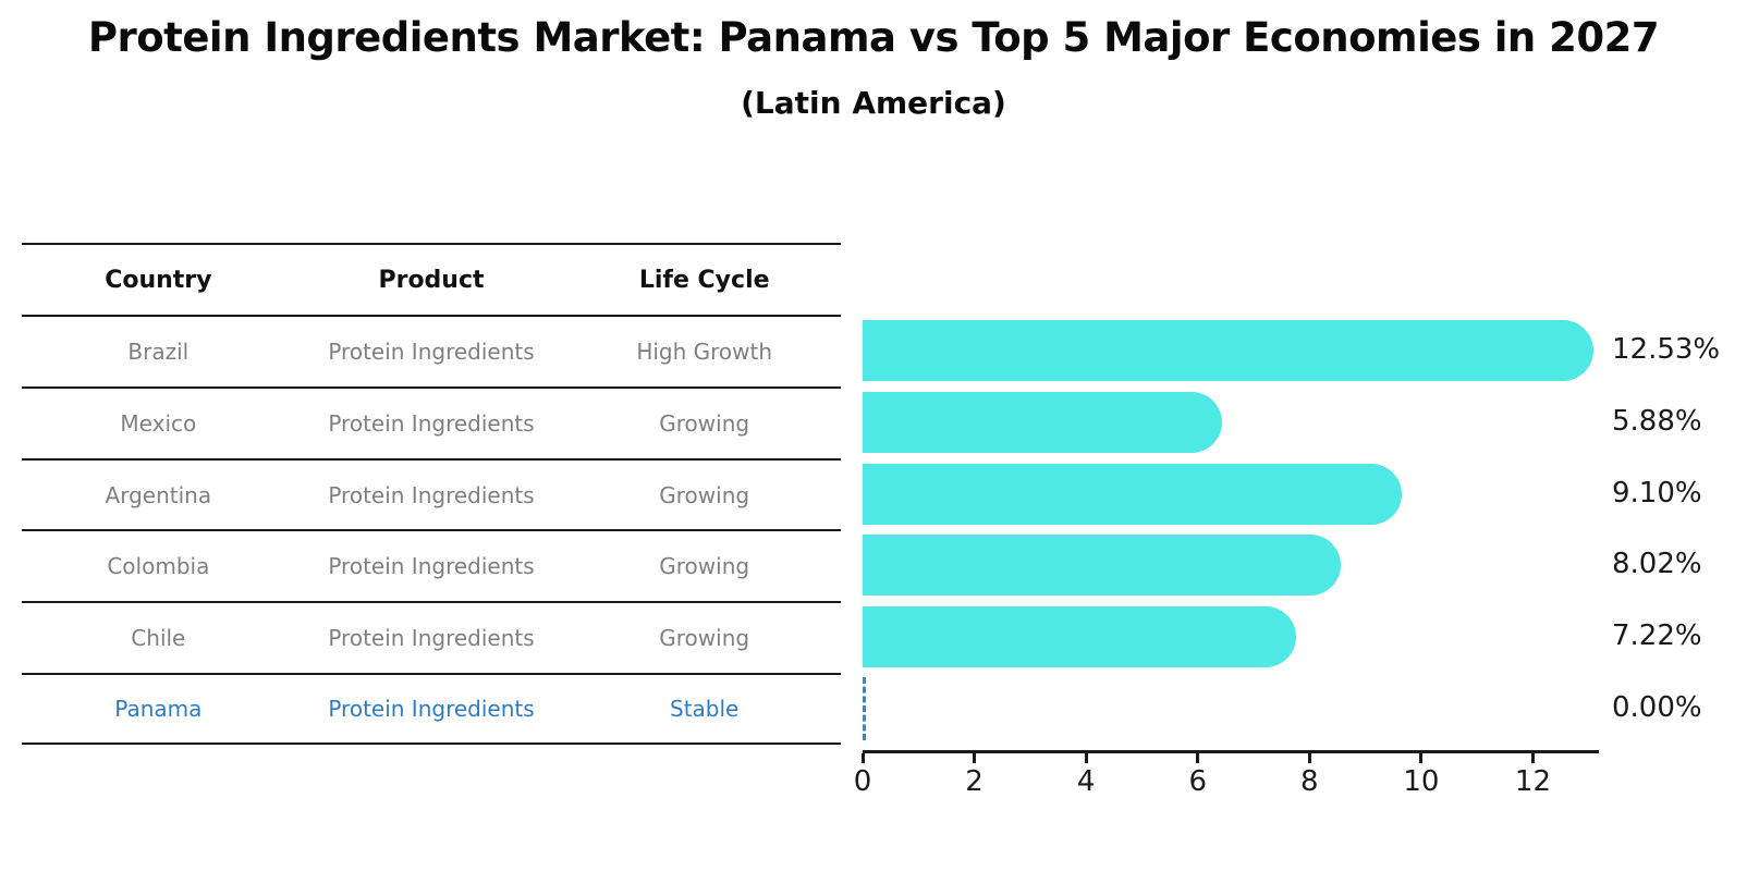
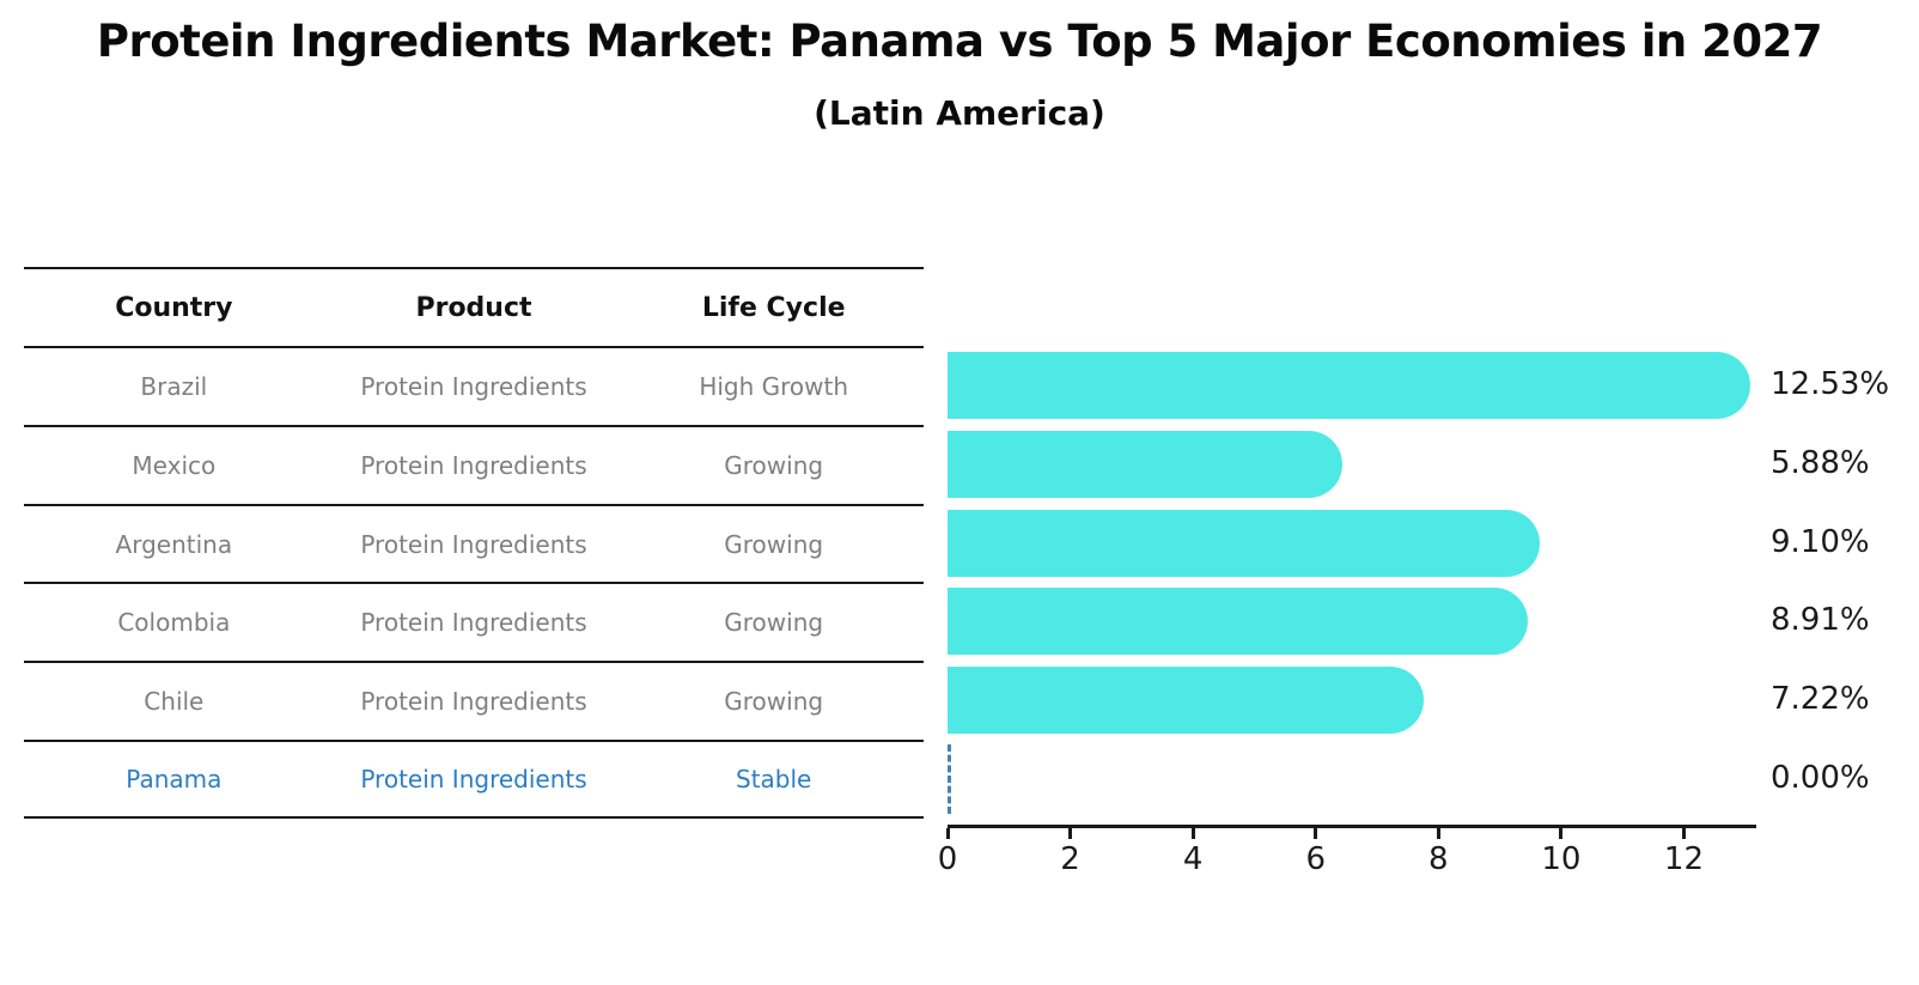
Colombia: 8.02% -> 8.91%
